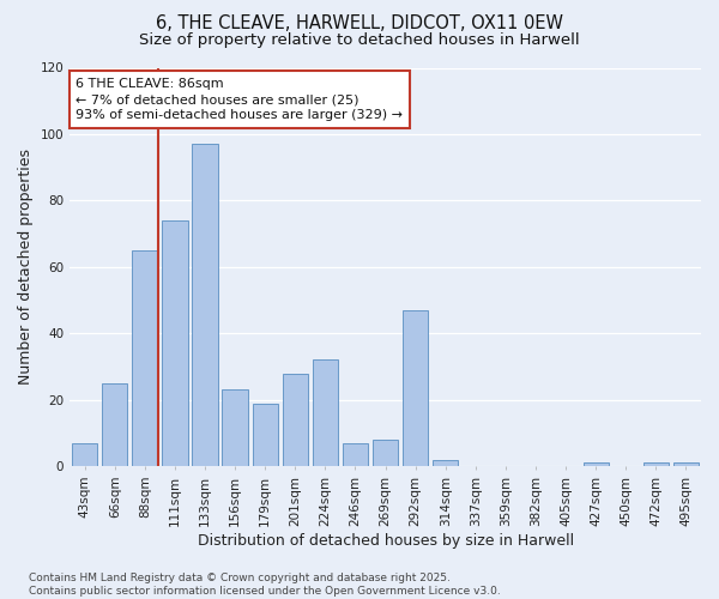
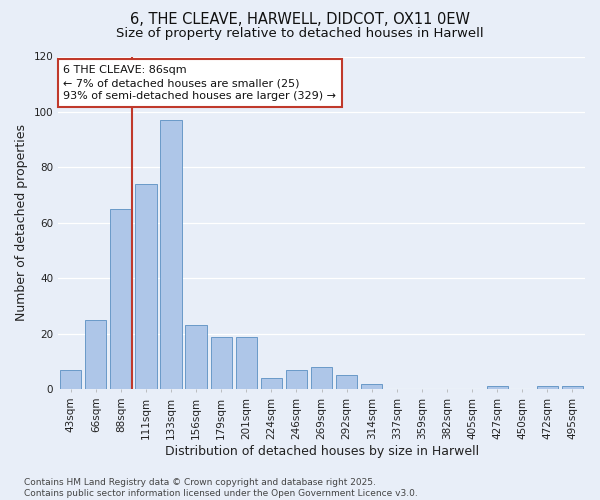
201sqm: 28 -> 19
224sqm: 32 -> 4
292sqm: 47 -> 5
